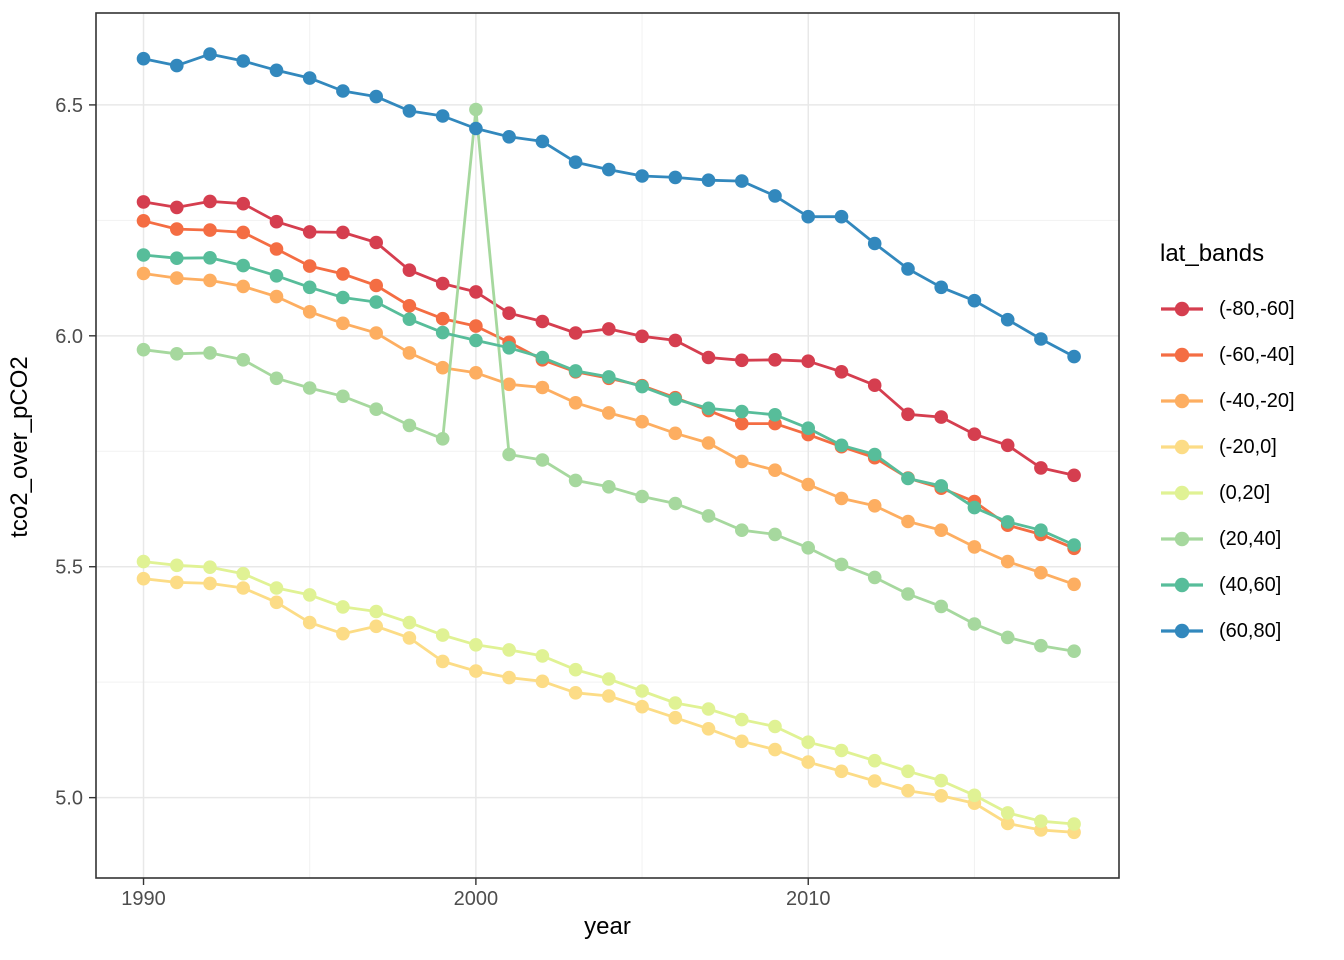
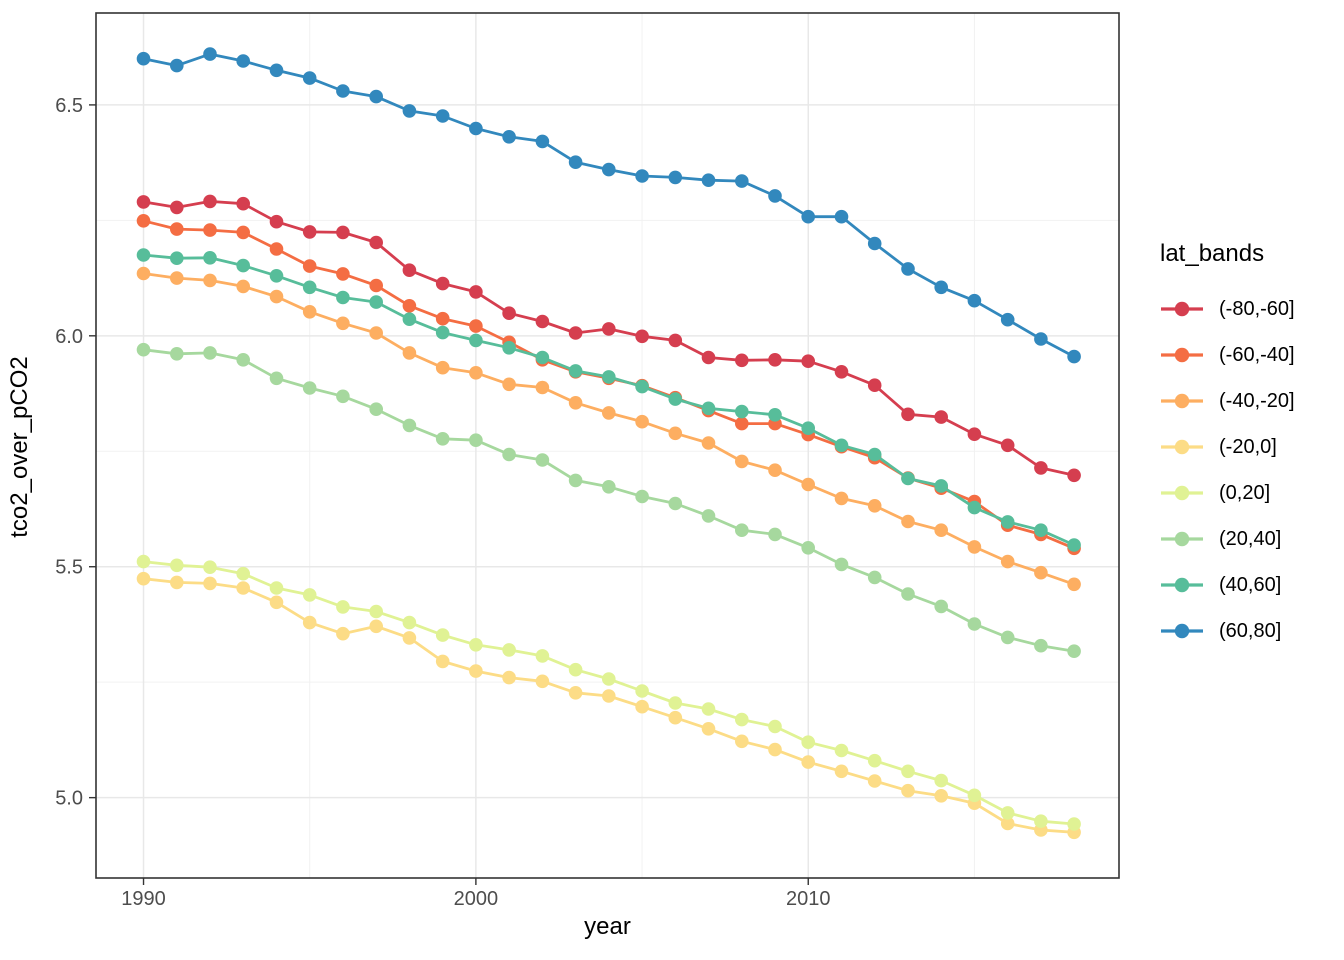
(20,40]/2000: 6.49 -> 5.77
